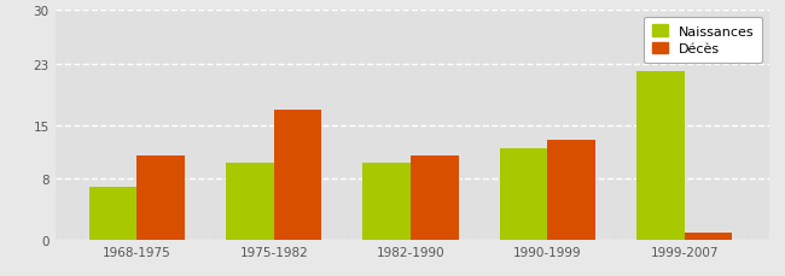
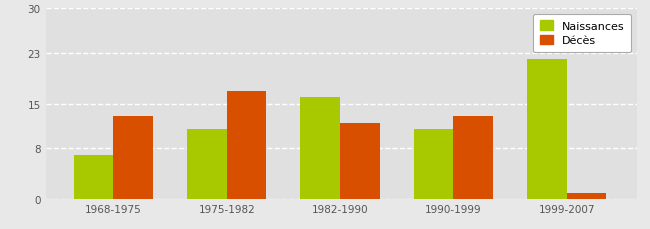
Décès/1968-1975: 11 -> 13
Naissances/1975-1982: 10 -> 11
Naissances/1982-1990: 10 -> 16
Décès/1982-1990: 11 -> 12
Naissances/1990-1999: 12 -> 11
